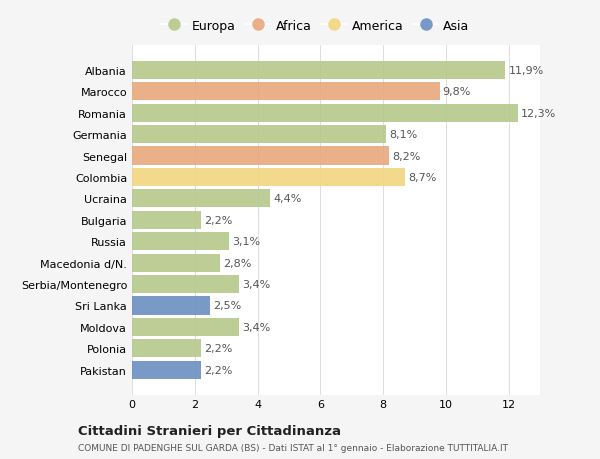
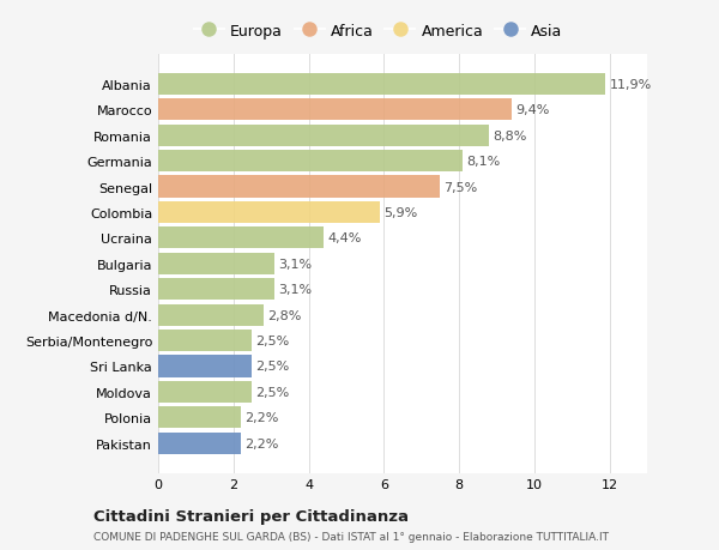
Marocco: 9,8% -> 9,4%
Romania: 12,3% -> 8,8%
Senegal: 8,2% -> 7,5%
Colombia: 8,7% -> 5,9%
Bulgaria: 2,2% -> 3,1%
Serbia/Montenegro: 3,4% -> 2,5%
Moldova: 3,4% -> 2,5%
